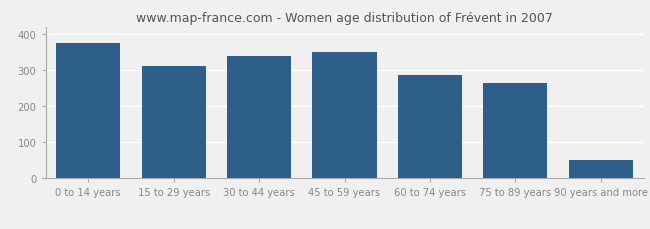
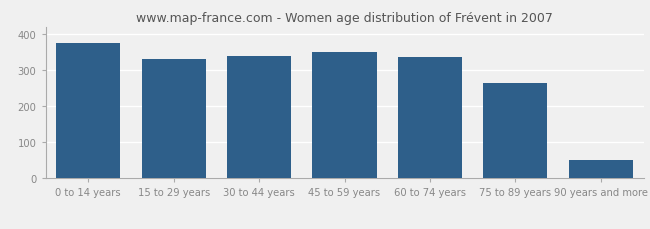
15 to 29 years: 310 -> 330
60 to 74 years: 285 -> 335
